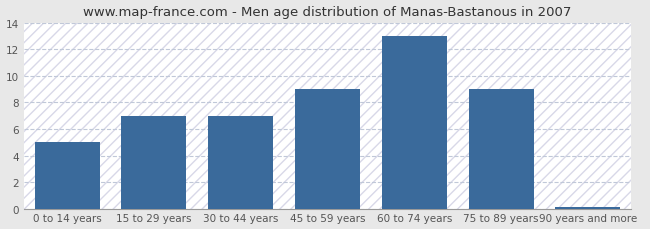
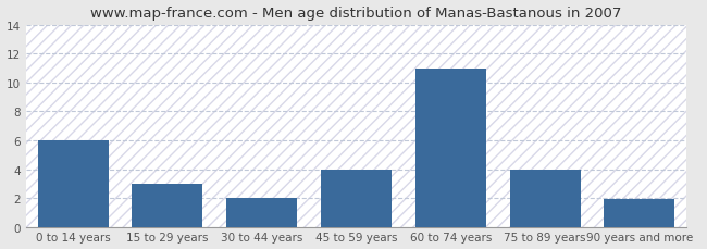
0 to 14 years: 5.0 -> 6.0
15 to 29 years: 7.0 -> 3.0
30 to 44 years: 7.0 -> 2.0
45 to 59 years: 9.0 -> 4.0
60 to 74 years: 13.0 -> 11.0
75 to 89 years: 9.0 -> 4.0
90 years and more: 0.1 -> 1.9
